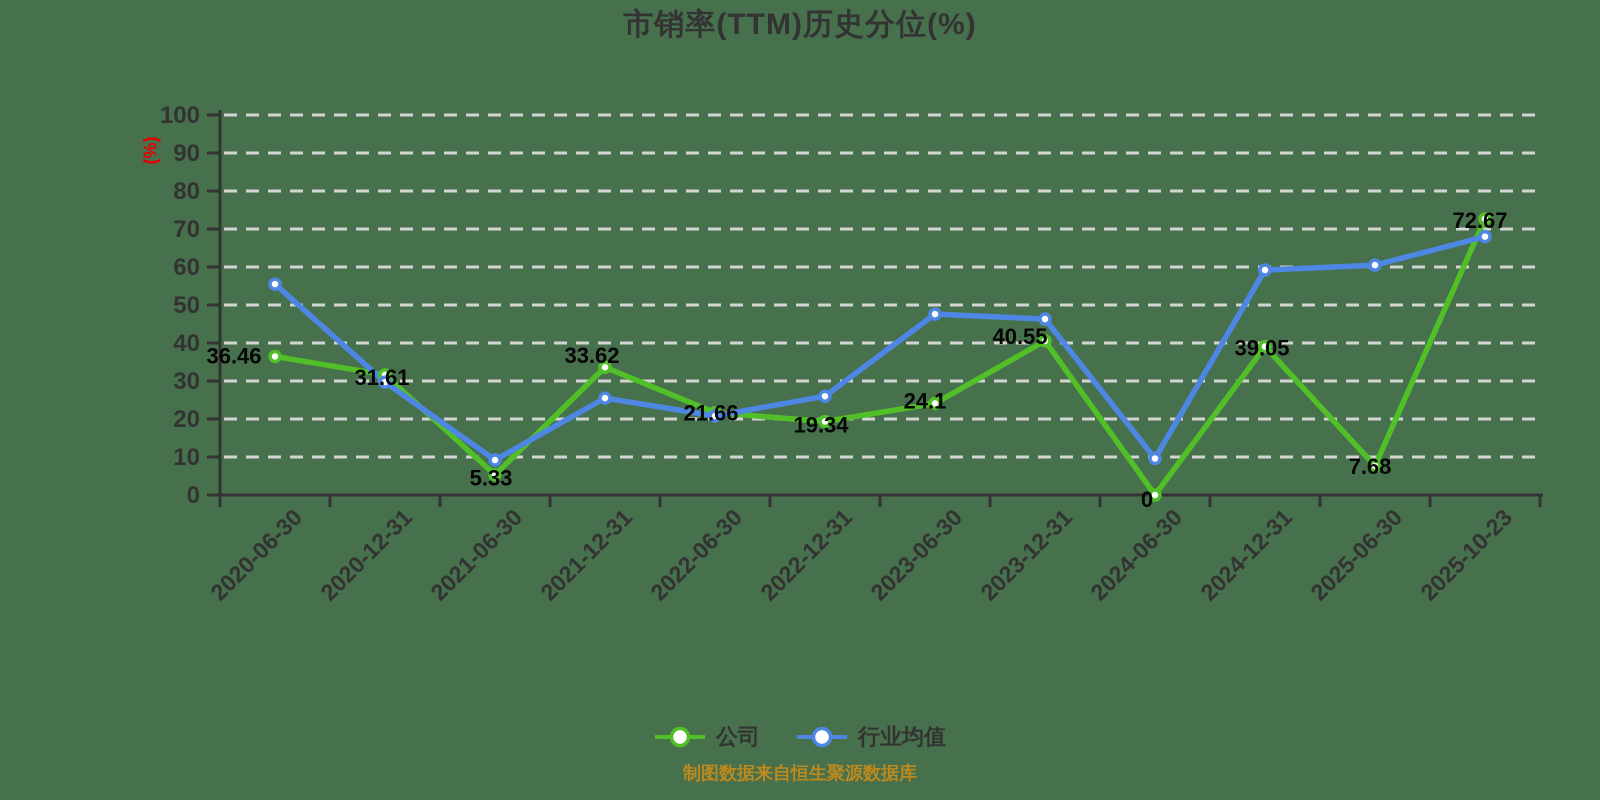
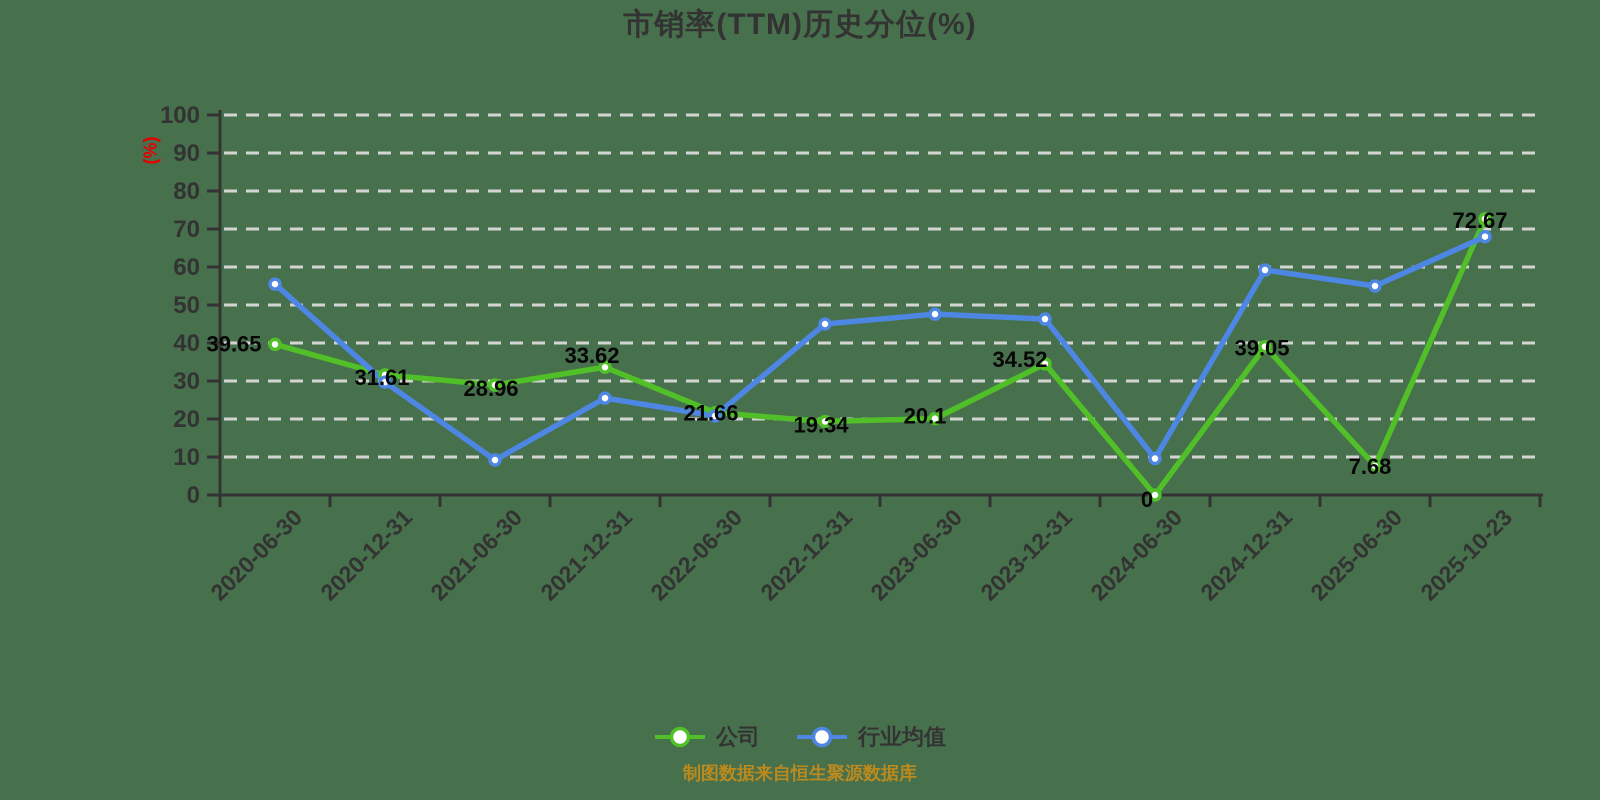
公司/2020-06-30: 36.46 -> 39.65
公司/2021-06-30: 5.33 -> 28.96
行业均值/2022-12-31: 26 -> 45
公司/2023-06-30: 24.1 -> 20.1
公司/2023-12-31: 40.55 -> 34.52
行业均值/2025-06-30: 60 -> 55
